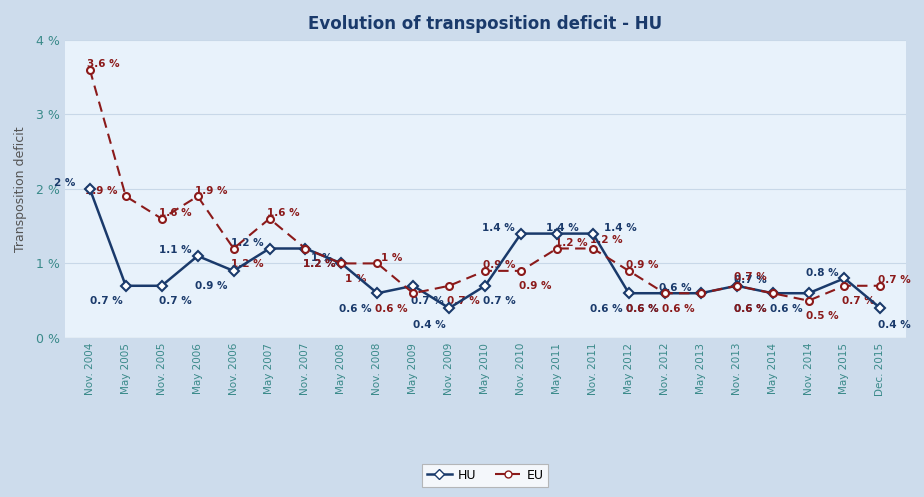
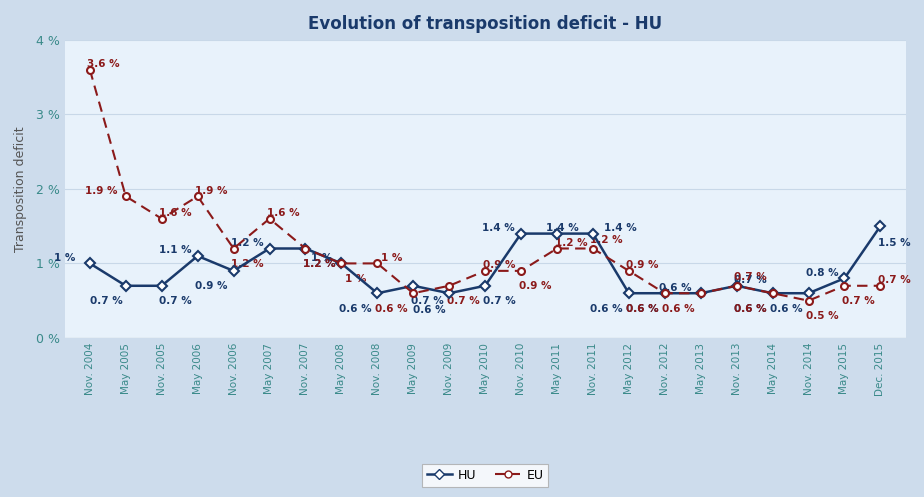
HU/Nov. 2004: 2 -> 1
HU/Nov. 2009: 0.4 -> 0.6
HU/Dec. 2015: 0.4 -> 1.5
